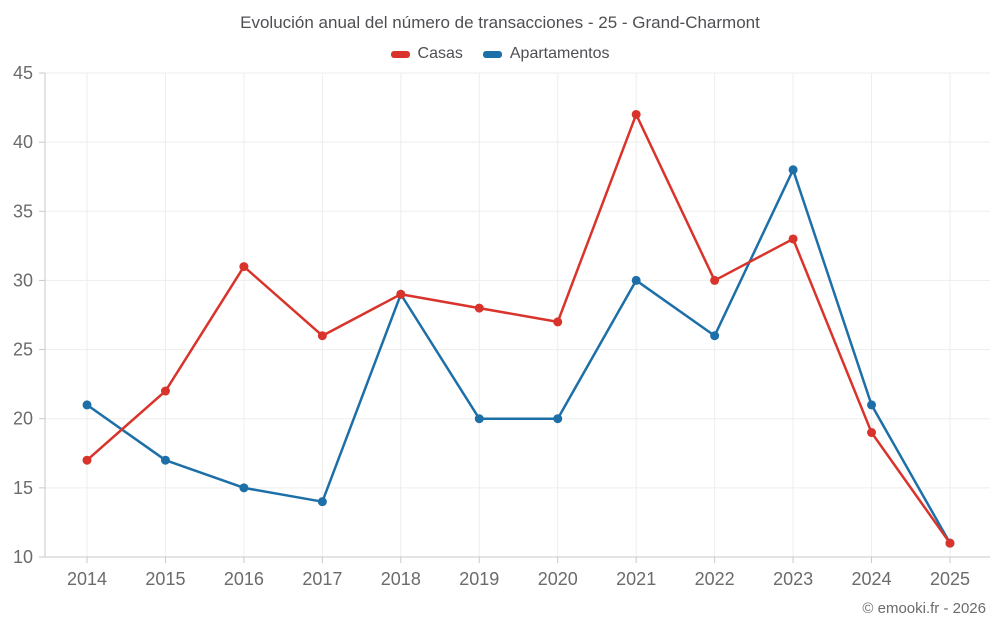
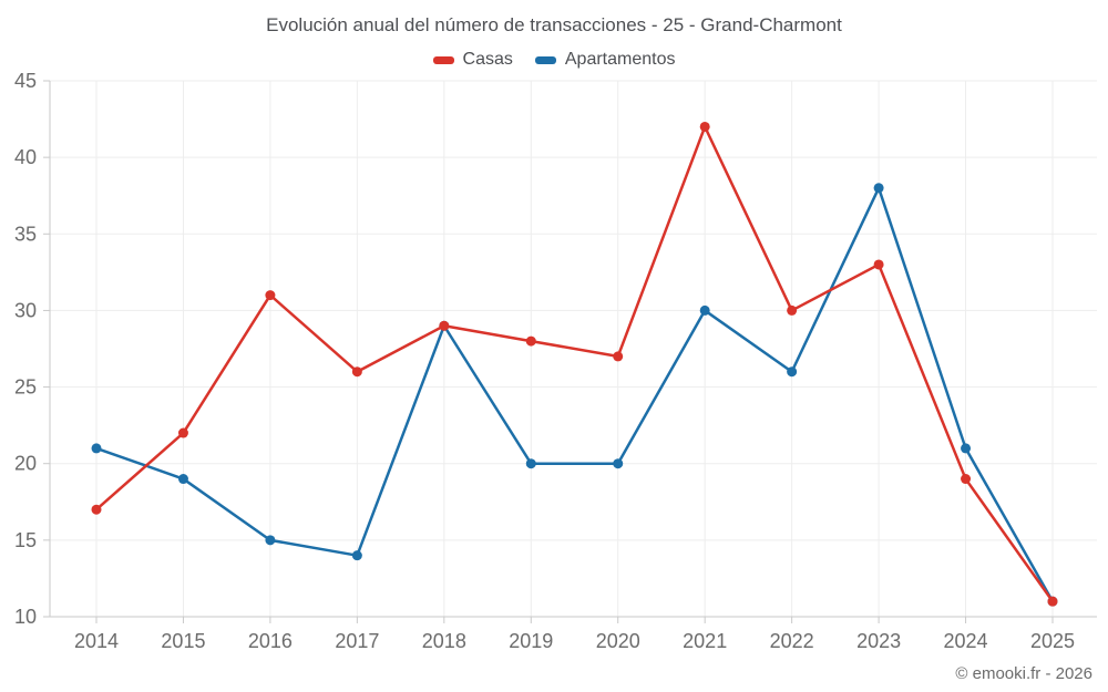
Apartamentos/2015: 17 -> 19
